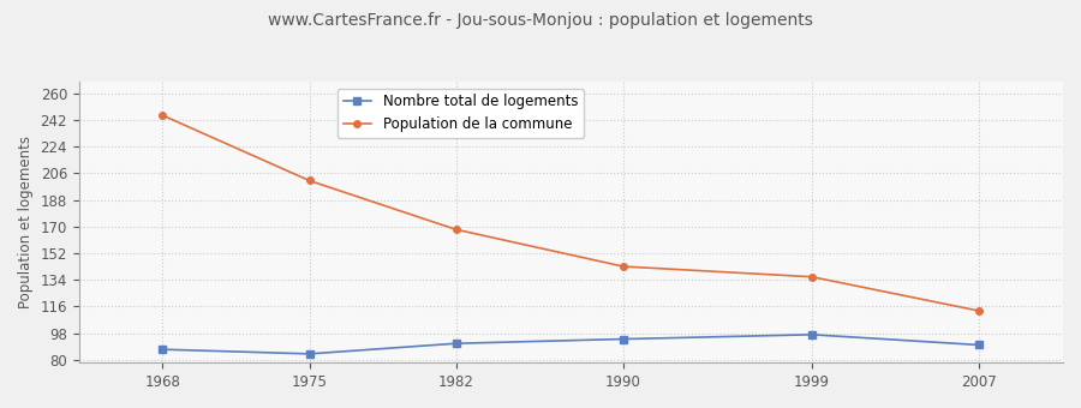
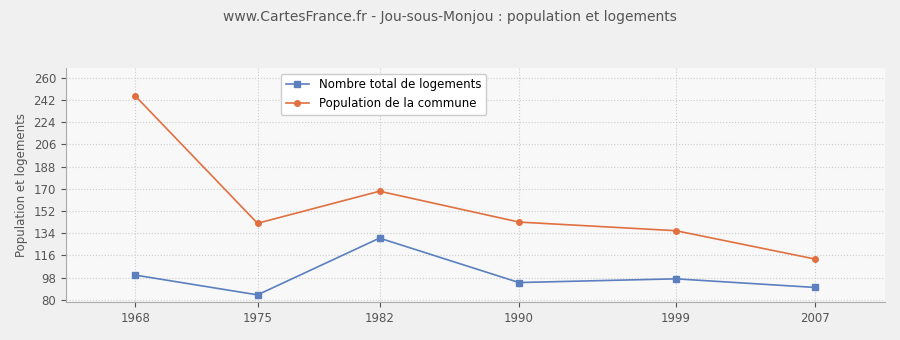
Nombre total de logements/1968: 87 -> 100
Population de la commune/1975: 201 -> 142
Nombre total de logements/1982: 91 -> 130
